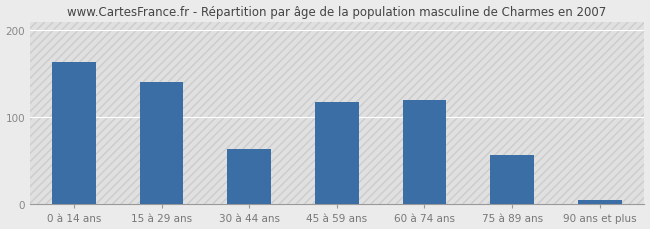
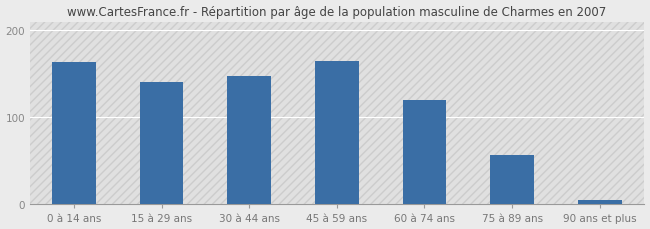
30 à 44 ans: 64 -> 148
45 à 59 ans: 118 -> 165
